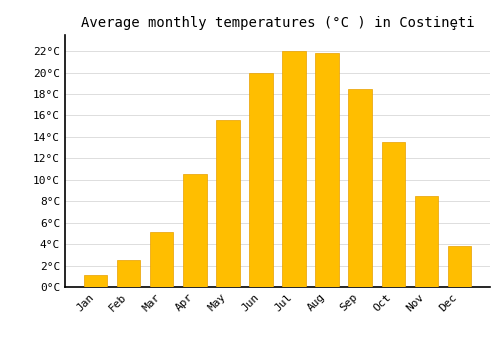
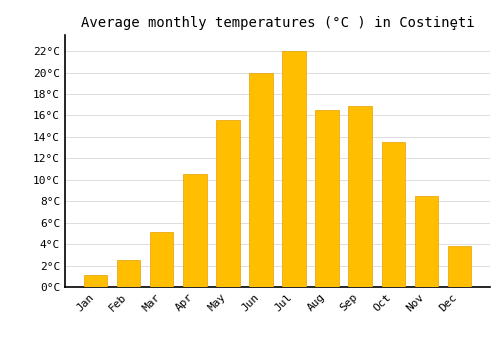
Aug: 21.8°C -> 16.5°C
Sep: 18.5°C -> 16.9°C
